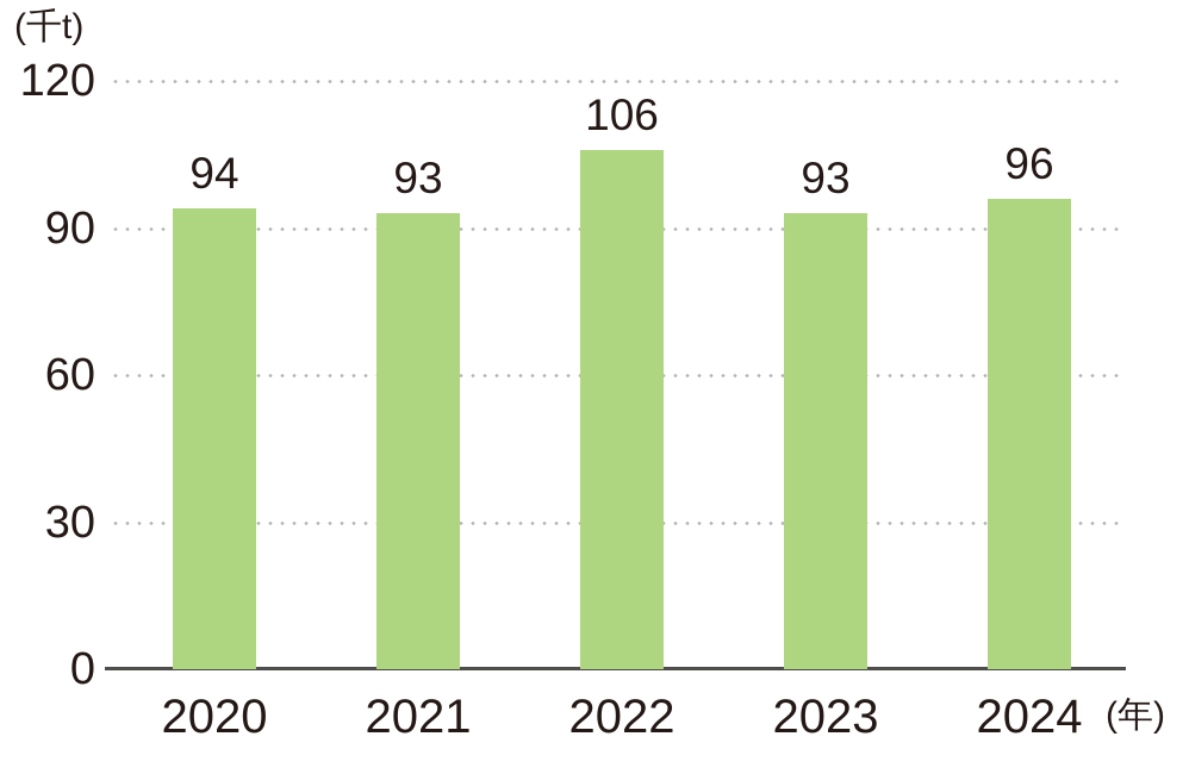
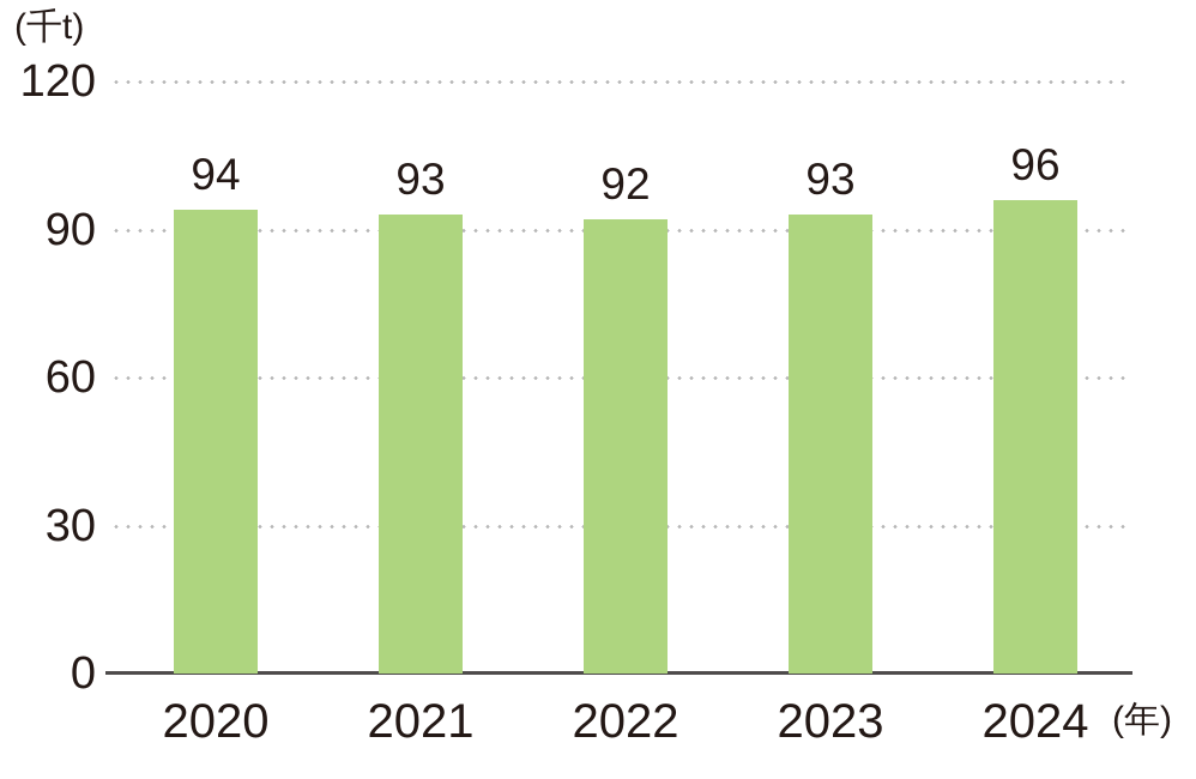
2022: 106 -> 92
